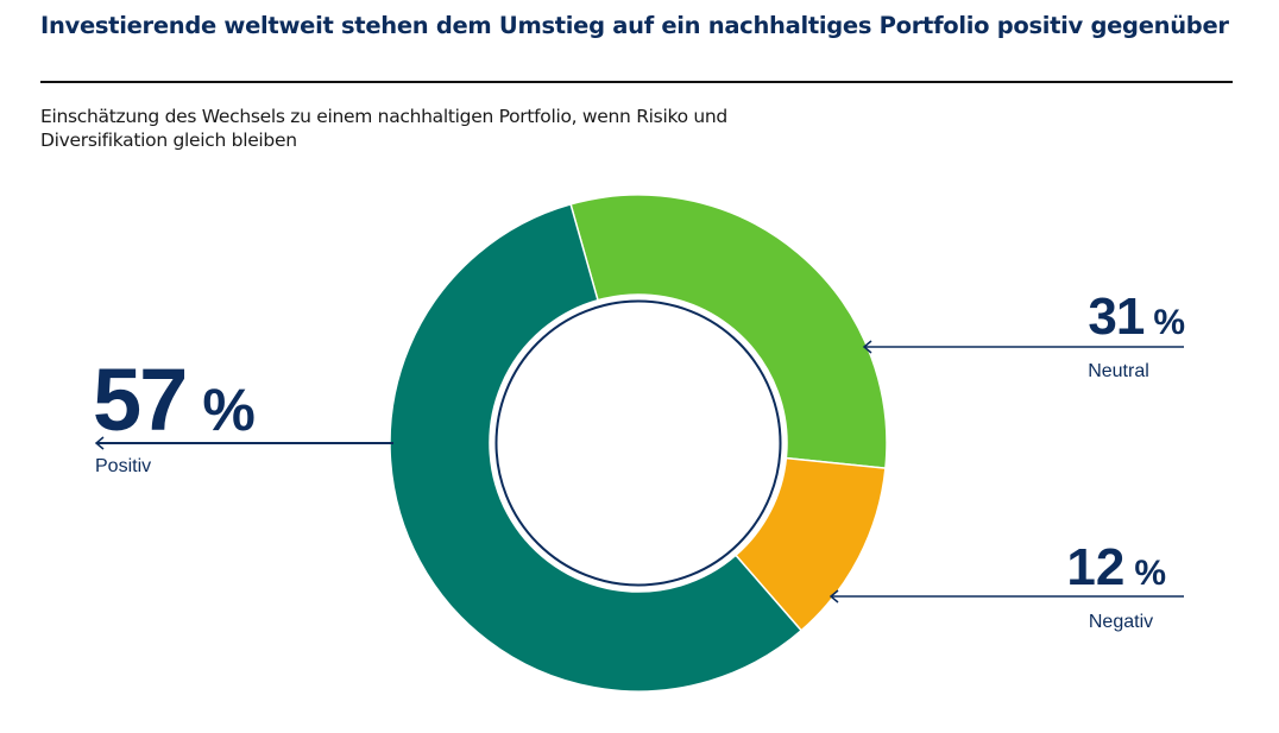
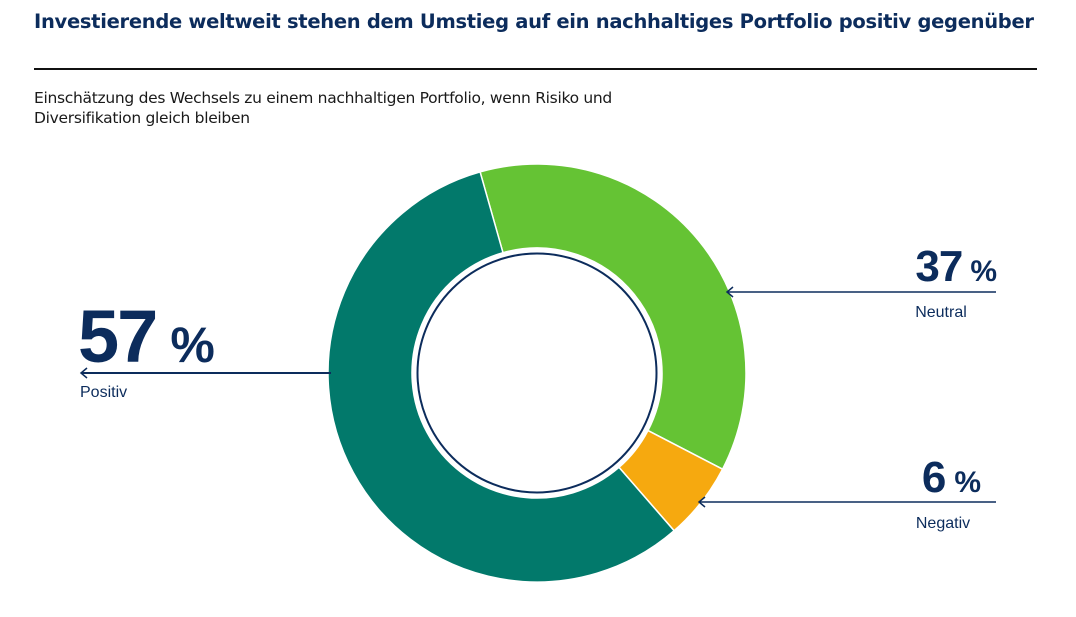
Neutral: 31 -> 37
Negativ: 12 -> 6
